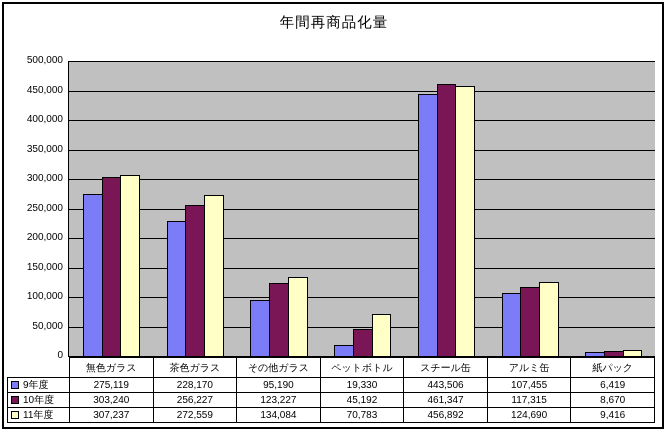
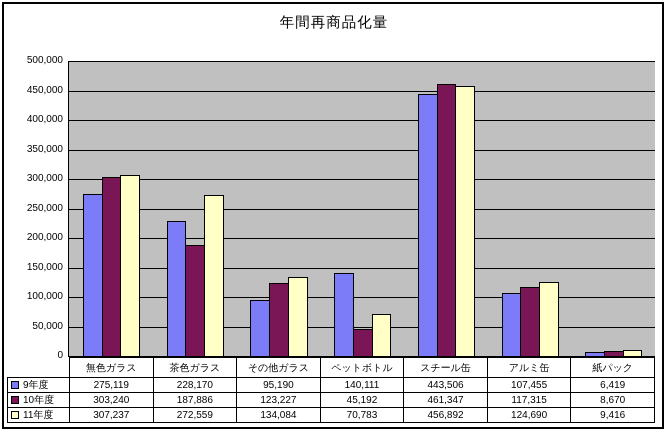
10年度/茶色ガラス: 256,227 -> 187,886
9年度/ペットボトル: 19,330 -> 140,111
